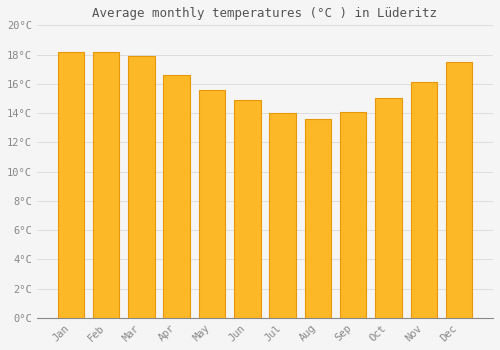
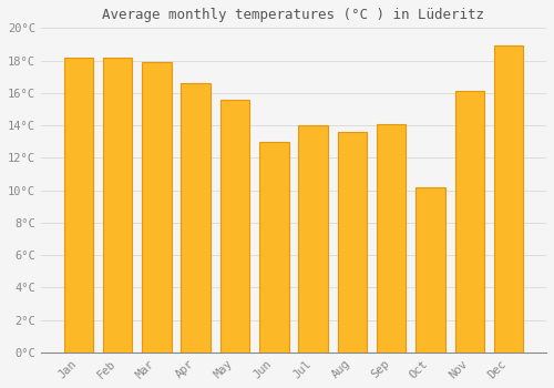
Jun: 14.9°C -> 13.0°C
Oct: 15.0°C -> 10.2°C
Dec: 17.5°C -> 18.9°C
